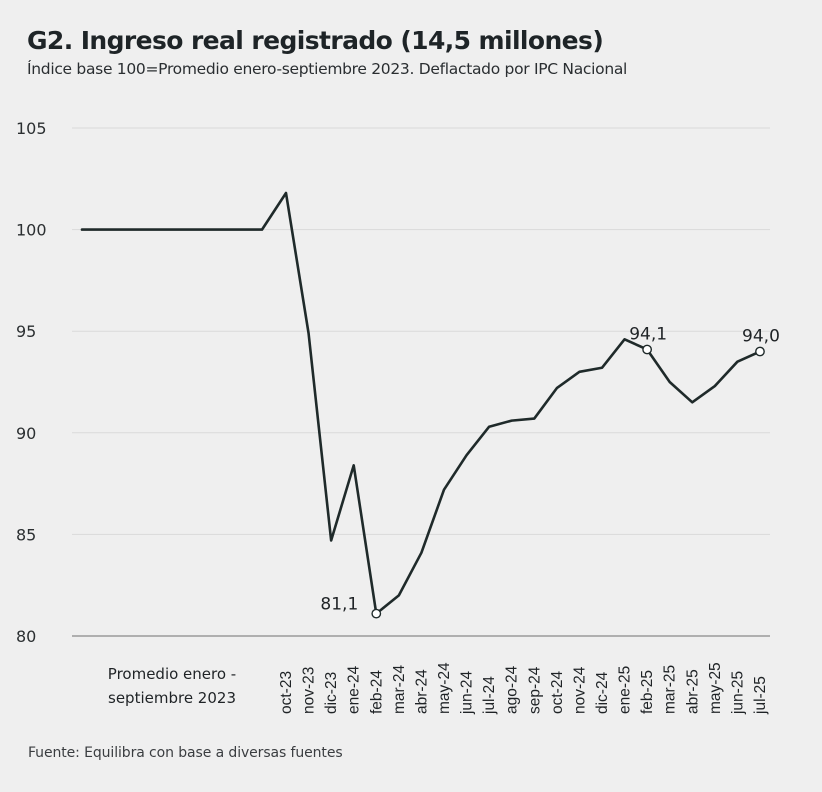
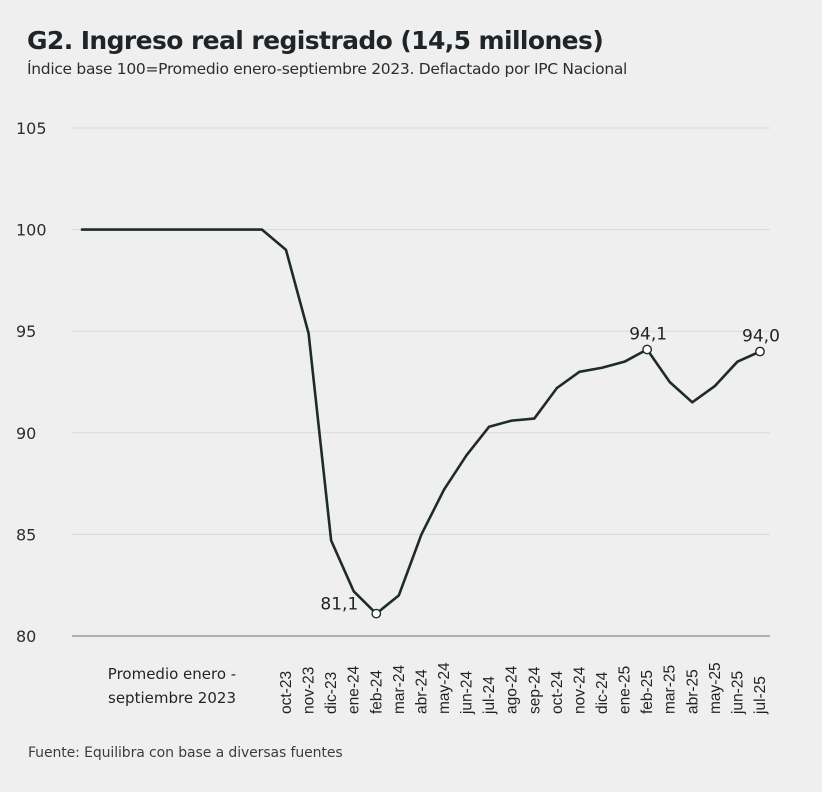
oct-23: 101.8 -> 99.0
ene-24: 88.4 -> 82.2
abr-24: 84.1 -> 85.0
ene-25: 94.6 -> 93.5
